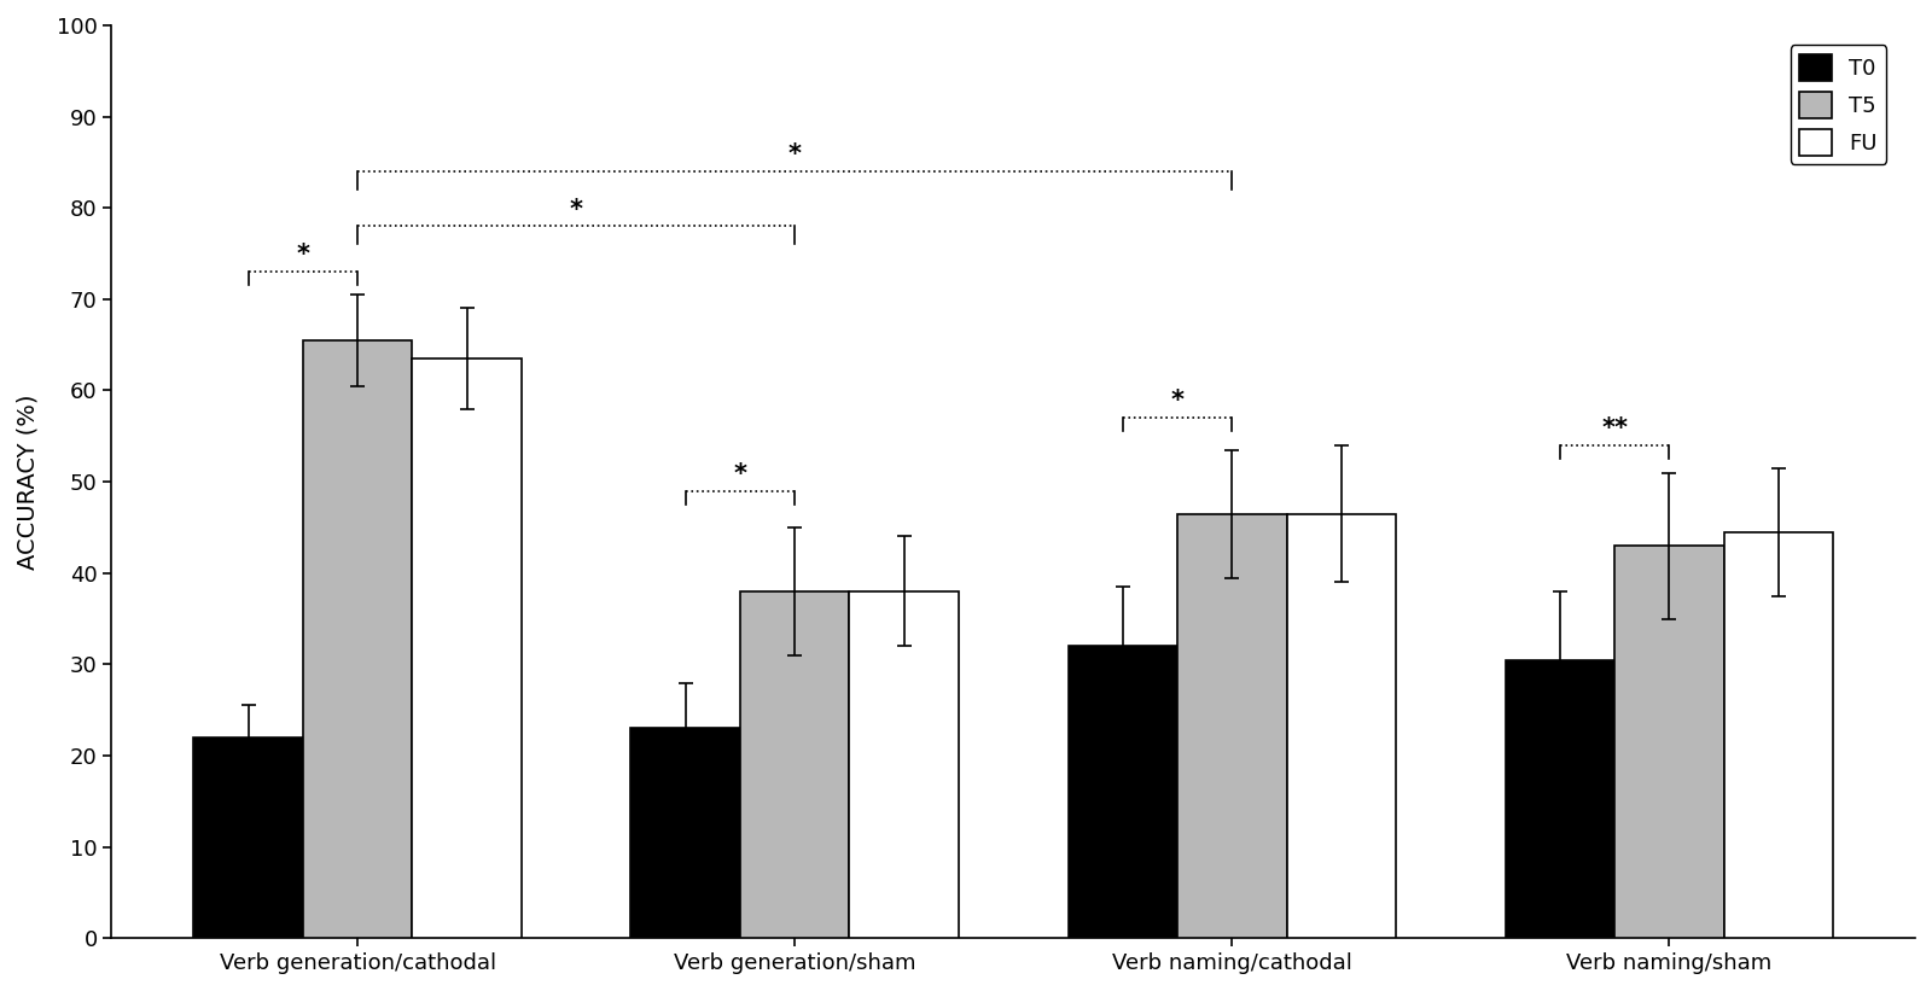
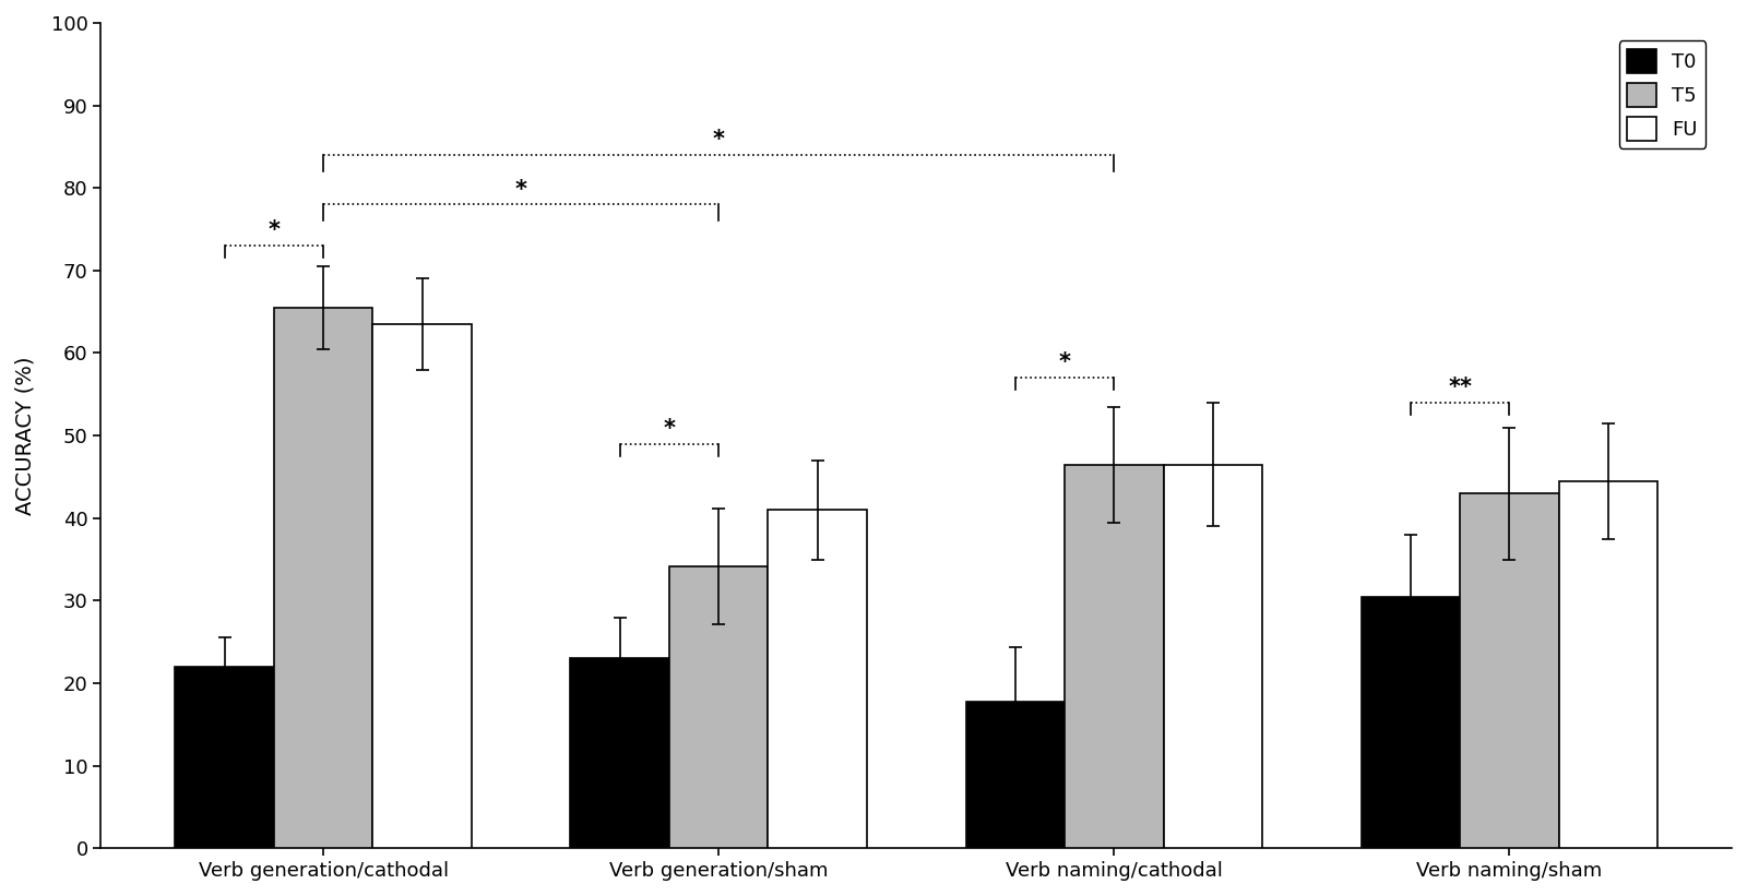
T5/Verb generation/sham: 38.0 -> 34.2
FU/Verb generation/sham: 38.0 -> 41.0
T0/Verb naming/cathodal: 32.0 -> 17.8
